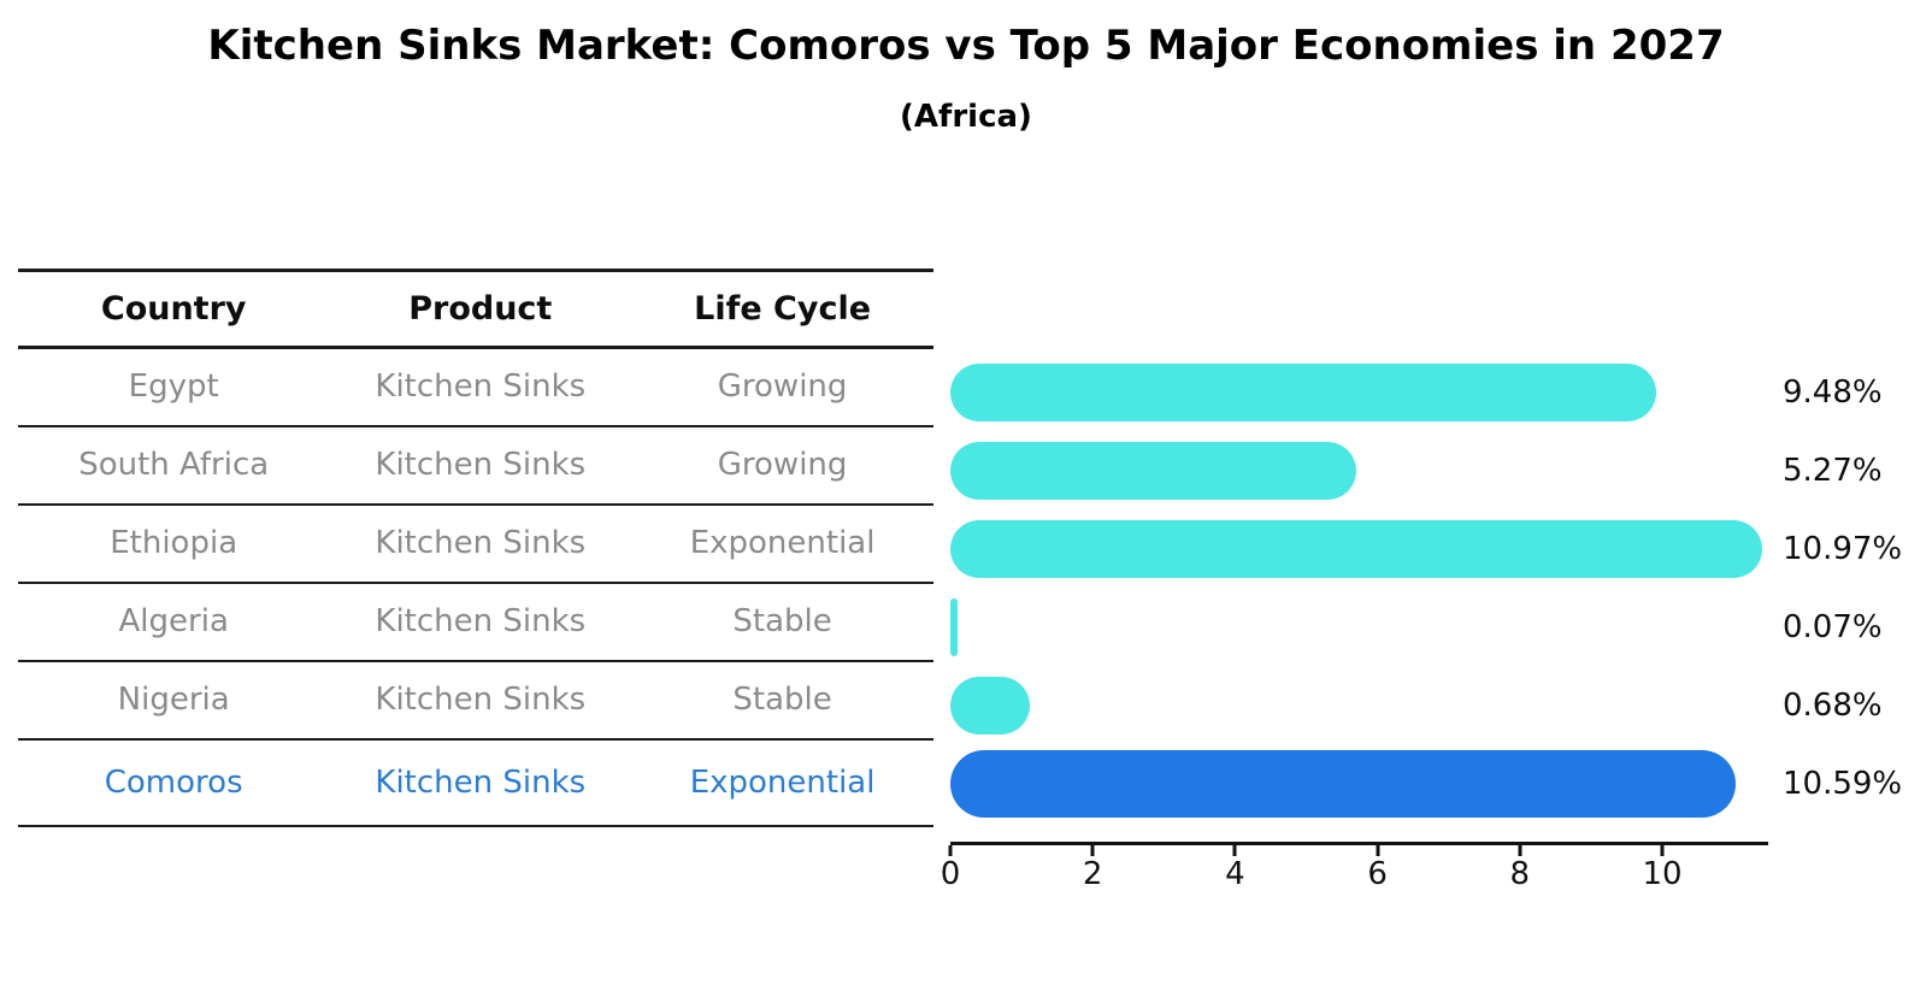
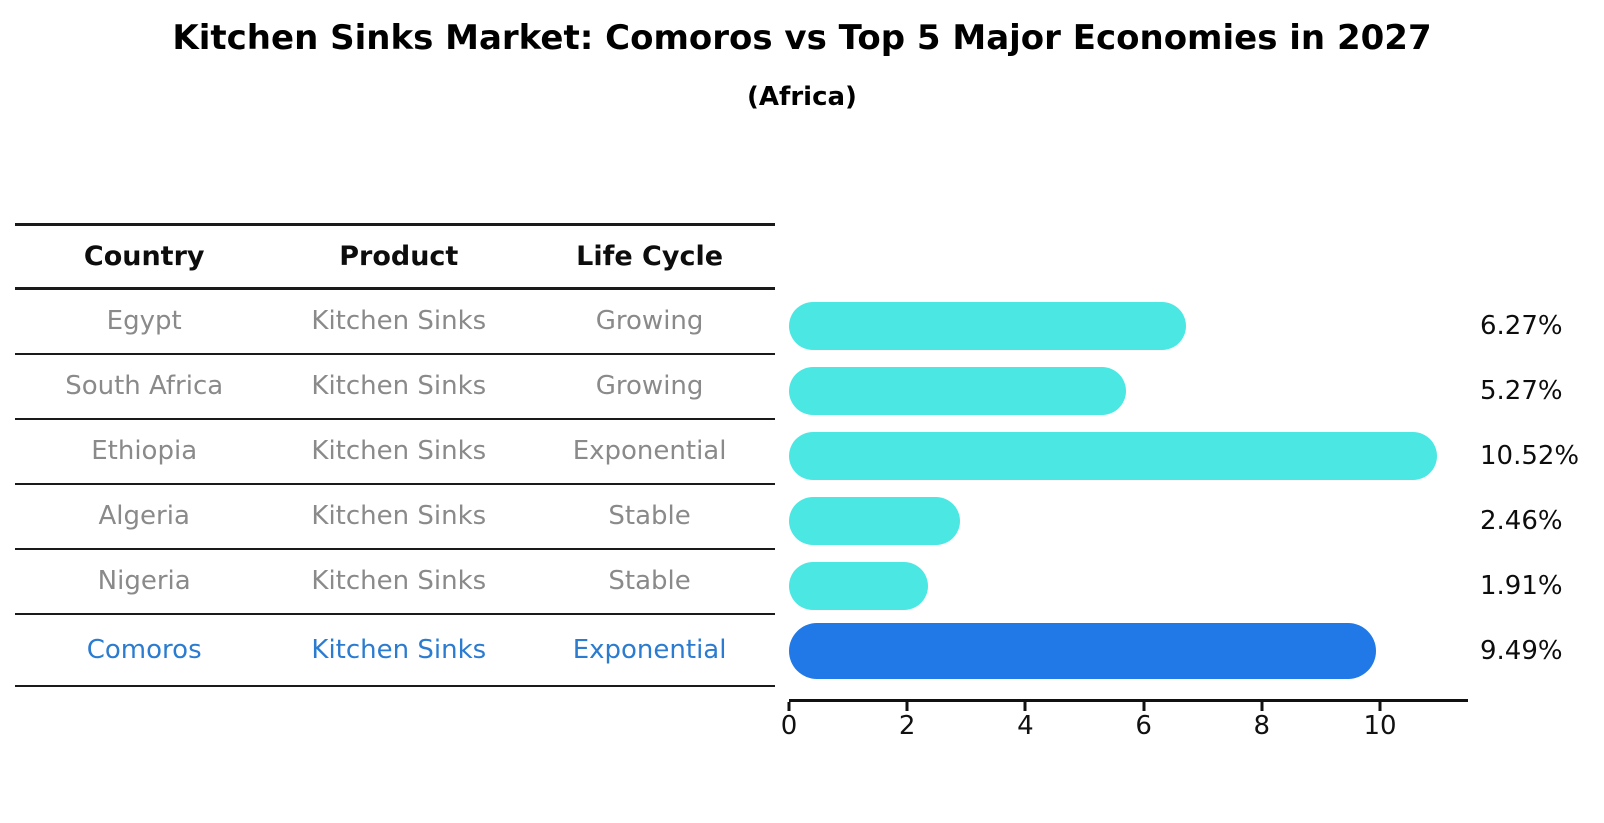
Egypt: 9.48% -> 6.27%
Ethiopia: 10.97% -> 10.52%
Algeria: 0.07% -> 2.46%
Nigeria: 0.68% -> 1.91%
Comoros: 10.59% -> 9.49%
